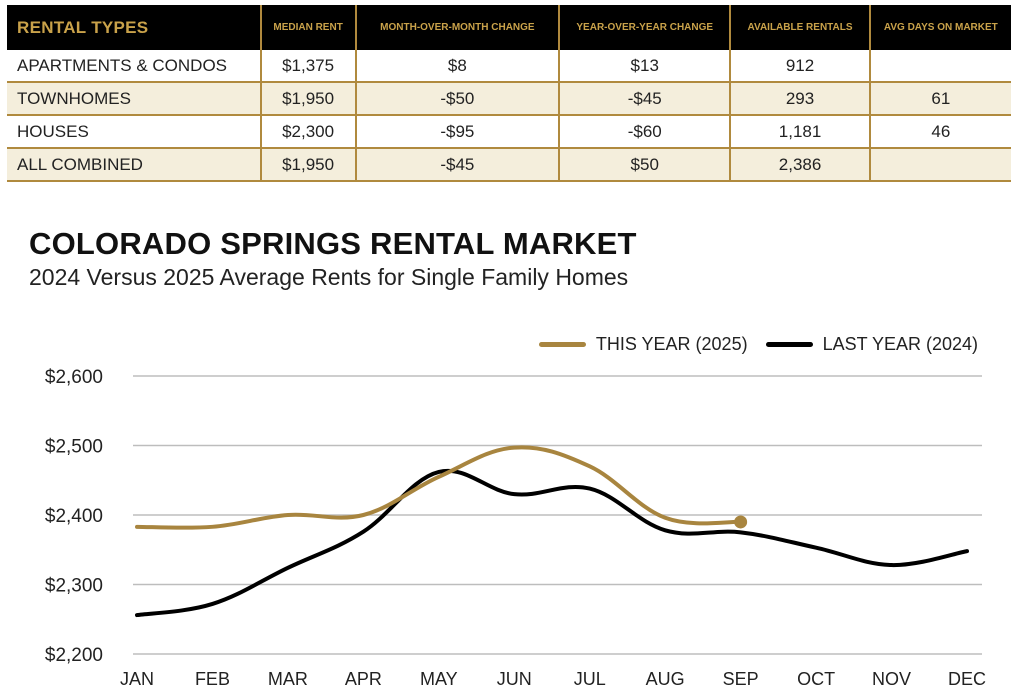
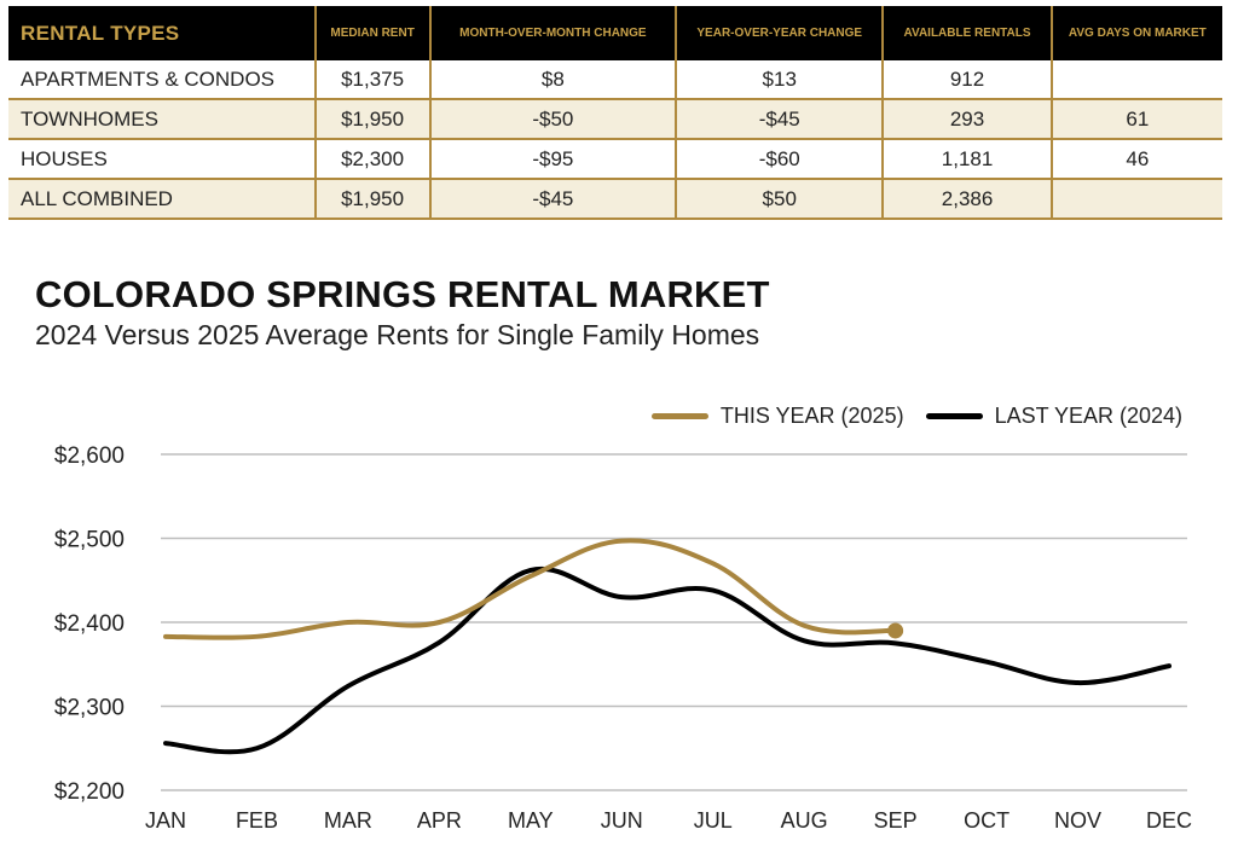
LAST YEAR (2024)/FEB: $2270 -> $2250
